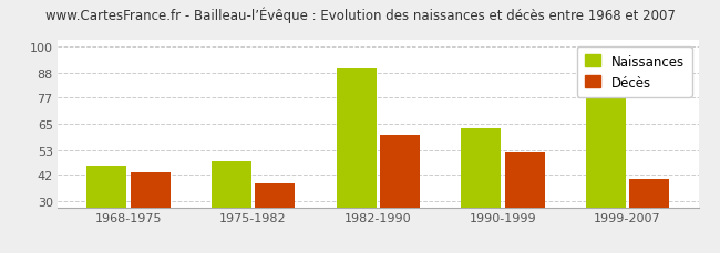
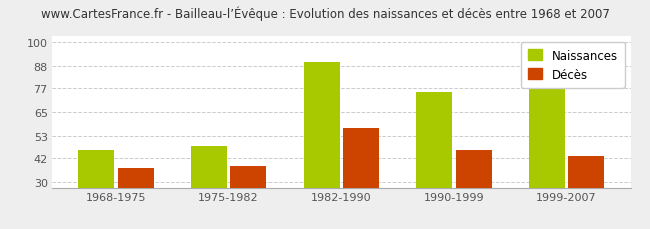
Décès/1968-1975: 43 -> 37
Décès/1982-1990: 60 -> 57
Naissances/1990-1999: 63 -> 75
Décès/1990-1999: 52 -> 46
Décès/1999-2007: 40 -> 43
